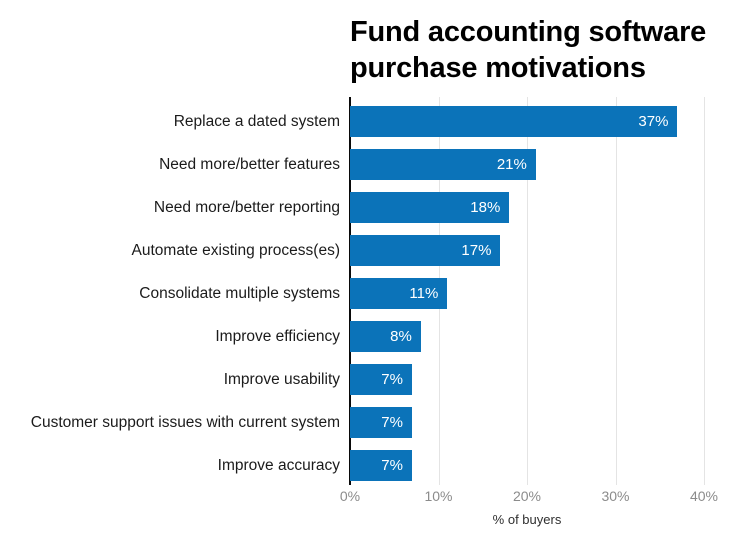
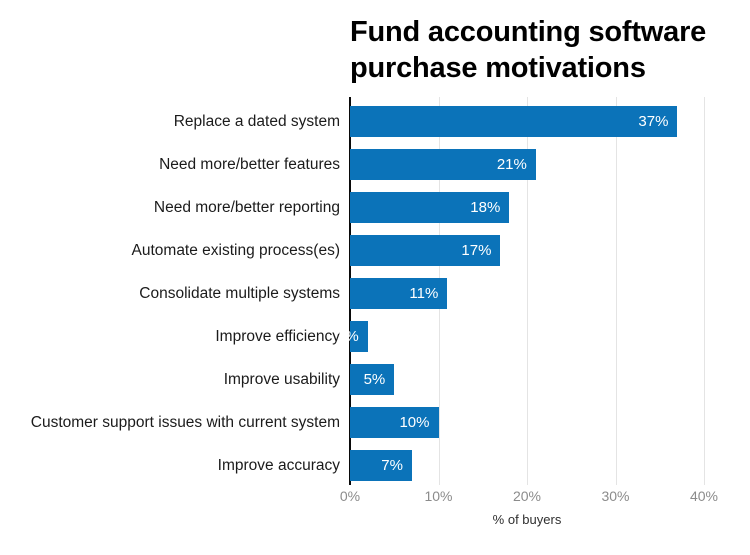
Improve efficiency: 8% -> 2%
Improve usability: 7% -> 5%
Customer support issues with current system: 7% -> 10%
